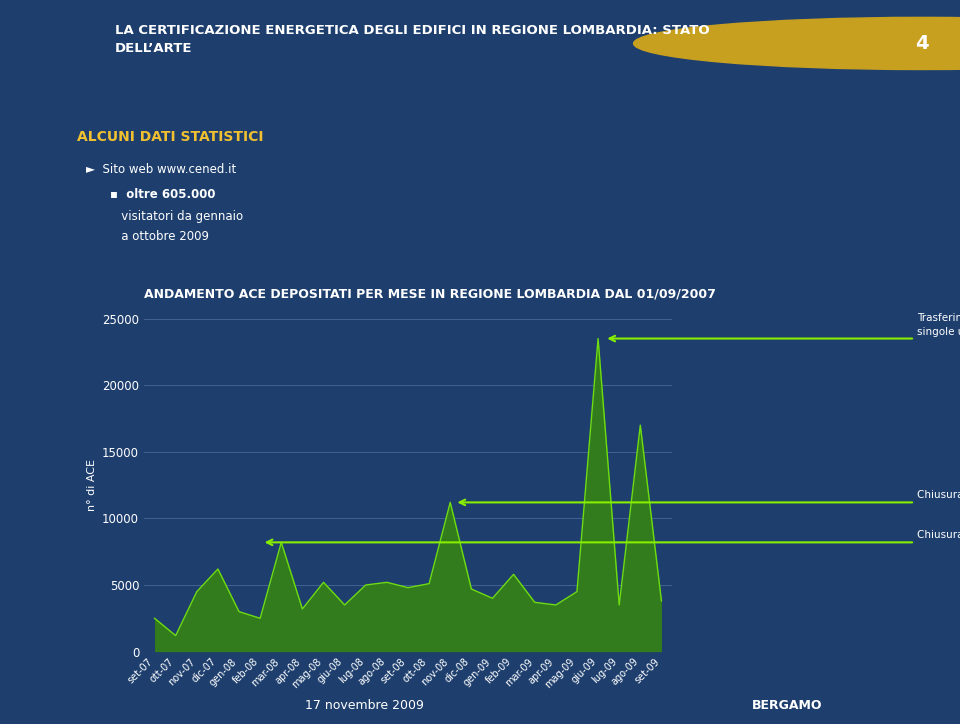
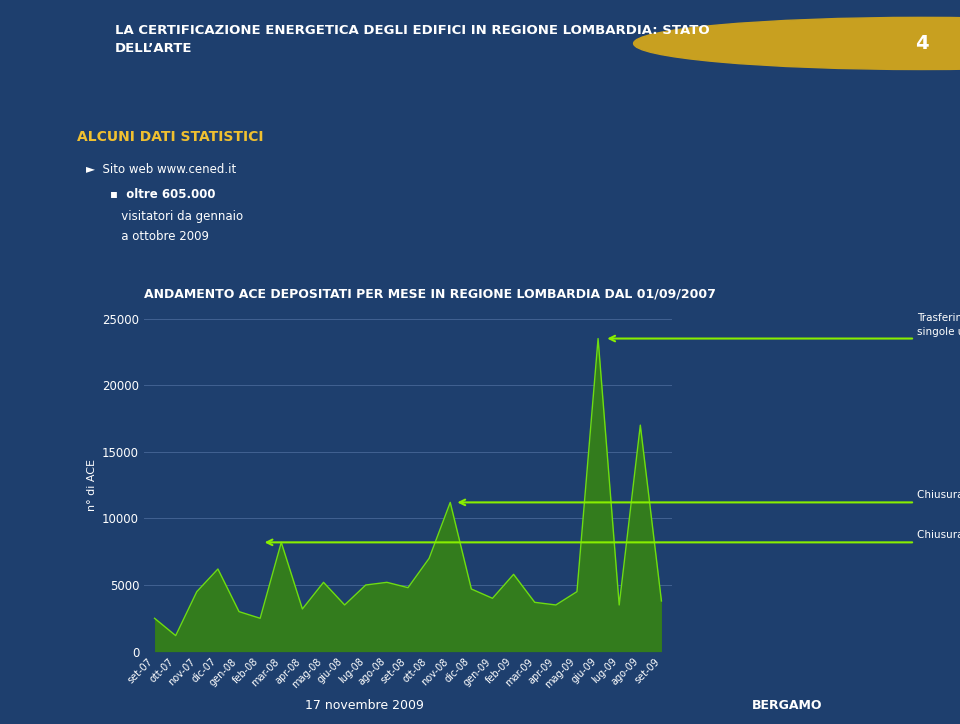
ott-08: 5100 -> 7000
